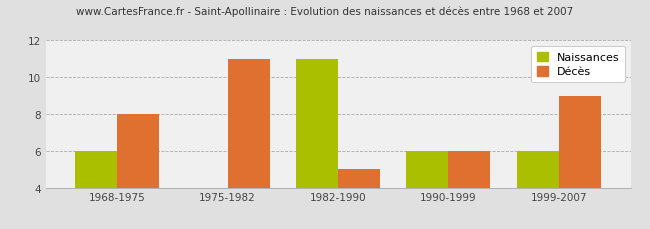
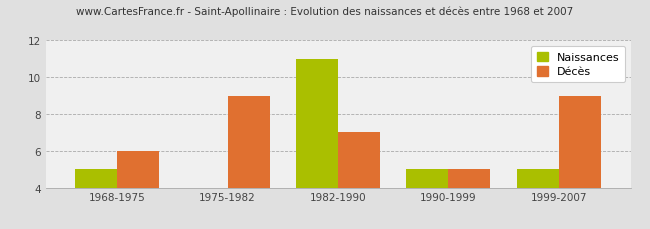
Naissances/1968-1975: 6 -> 5
Décès/1968-1975: 8 -> 6
Décès/1975-1982: 11 -> 9
Décès/1982-1990: 5 -> 7
Naissances/1990-1999: 6 -> 5
Décès/1990-1999: 6 -> 5
Naissances/1999-2007: 6 -> 5
